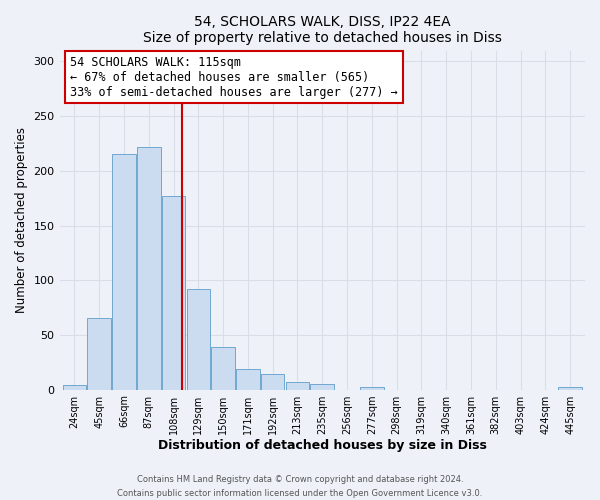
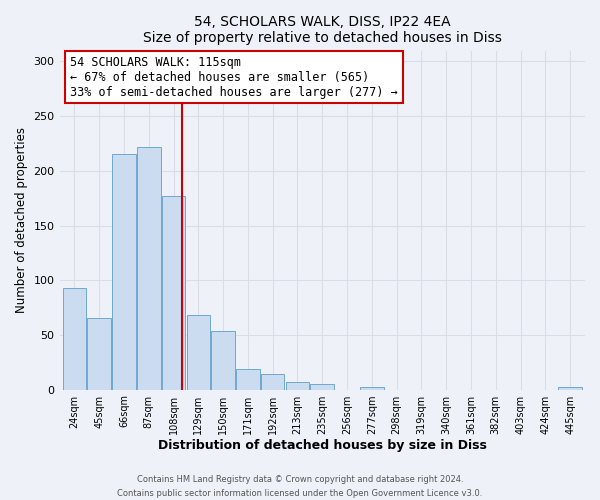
24sqm: 4 -> 93
129sqm: 92 -> 68
150sqm: 39 -> 54
